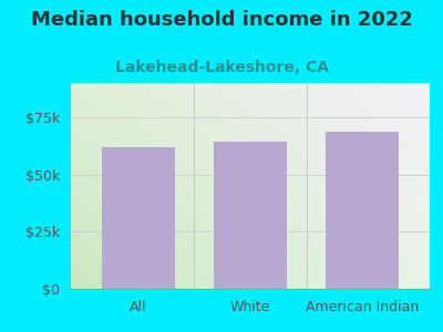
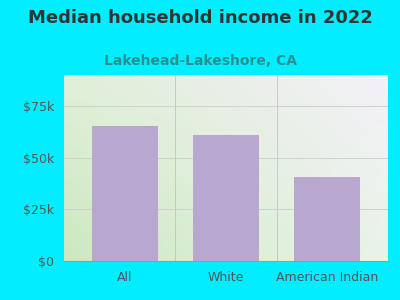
All: $62.0k -> $65.5k
White: $64.5k -> $61.0k
American Indian: $68.5k -> $40.5k
